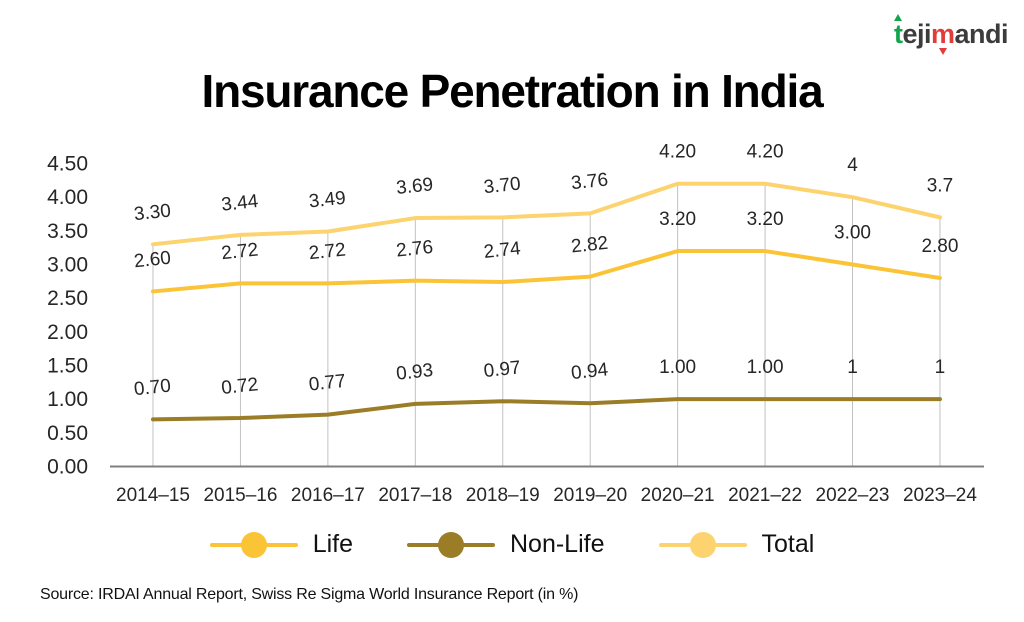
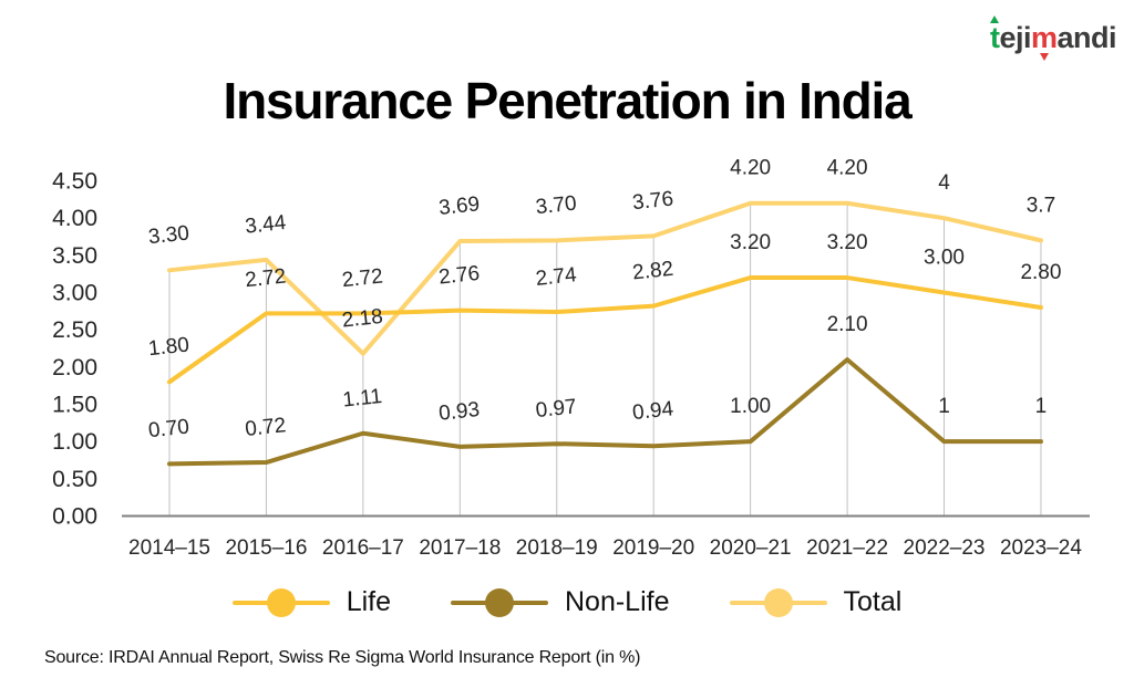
Life/2014–15: 2.60 -> 1.80
Non-Life/2016–17: 0.77 -> 1.11
Total/2016–17: 3.49 -> 2.18
Non-Life/2021–22: 1.00 -> 2.10
